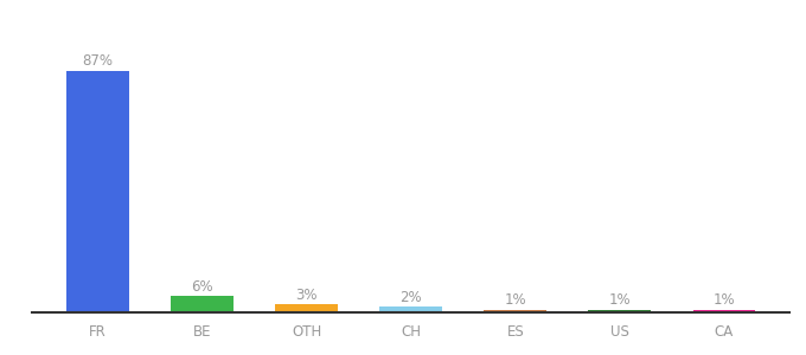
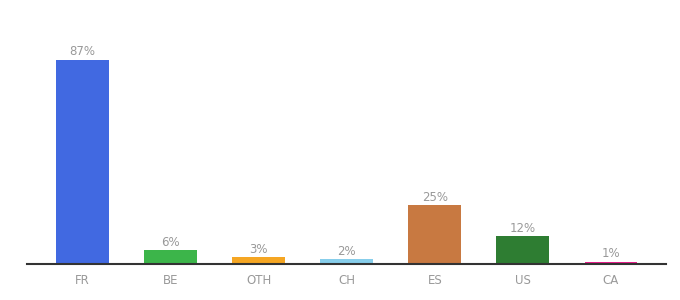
ES: 1% -> 25%
US: 1% -> 12%
